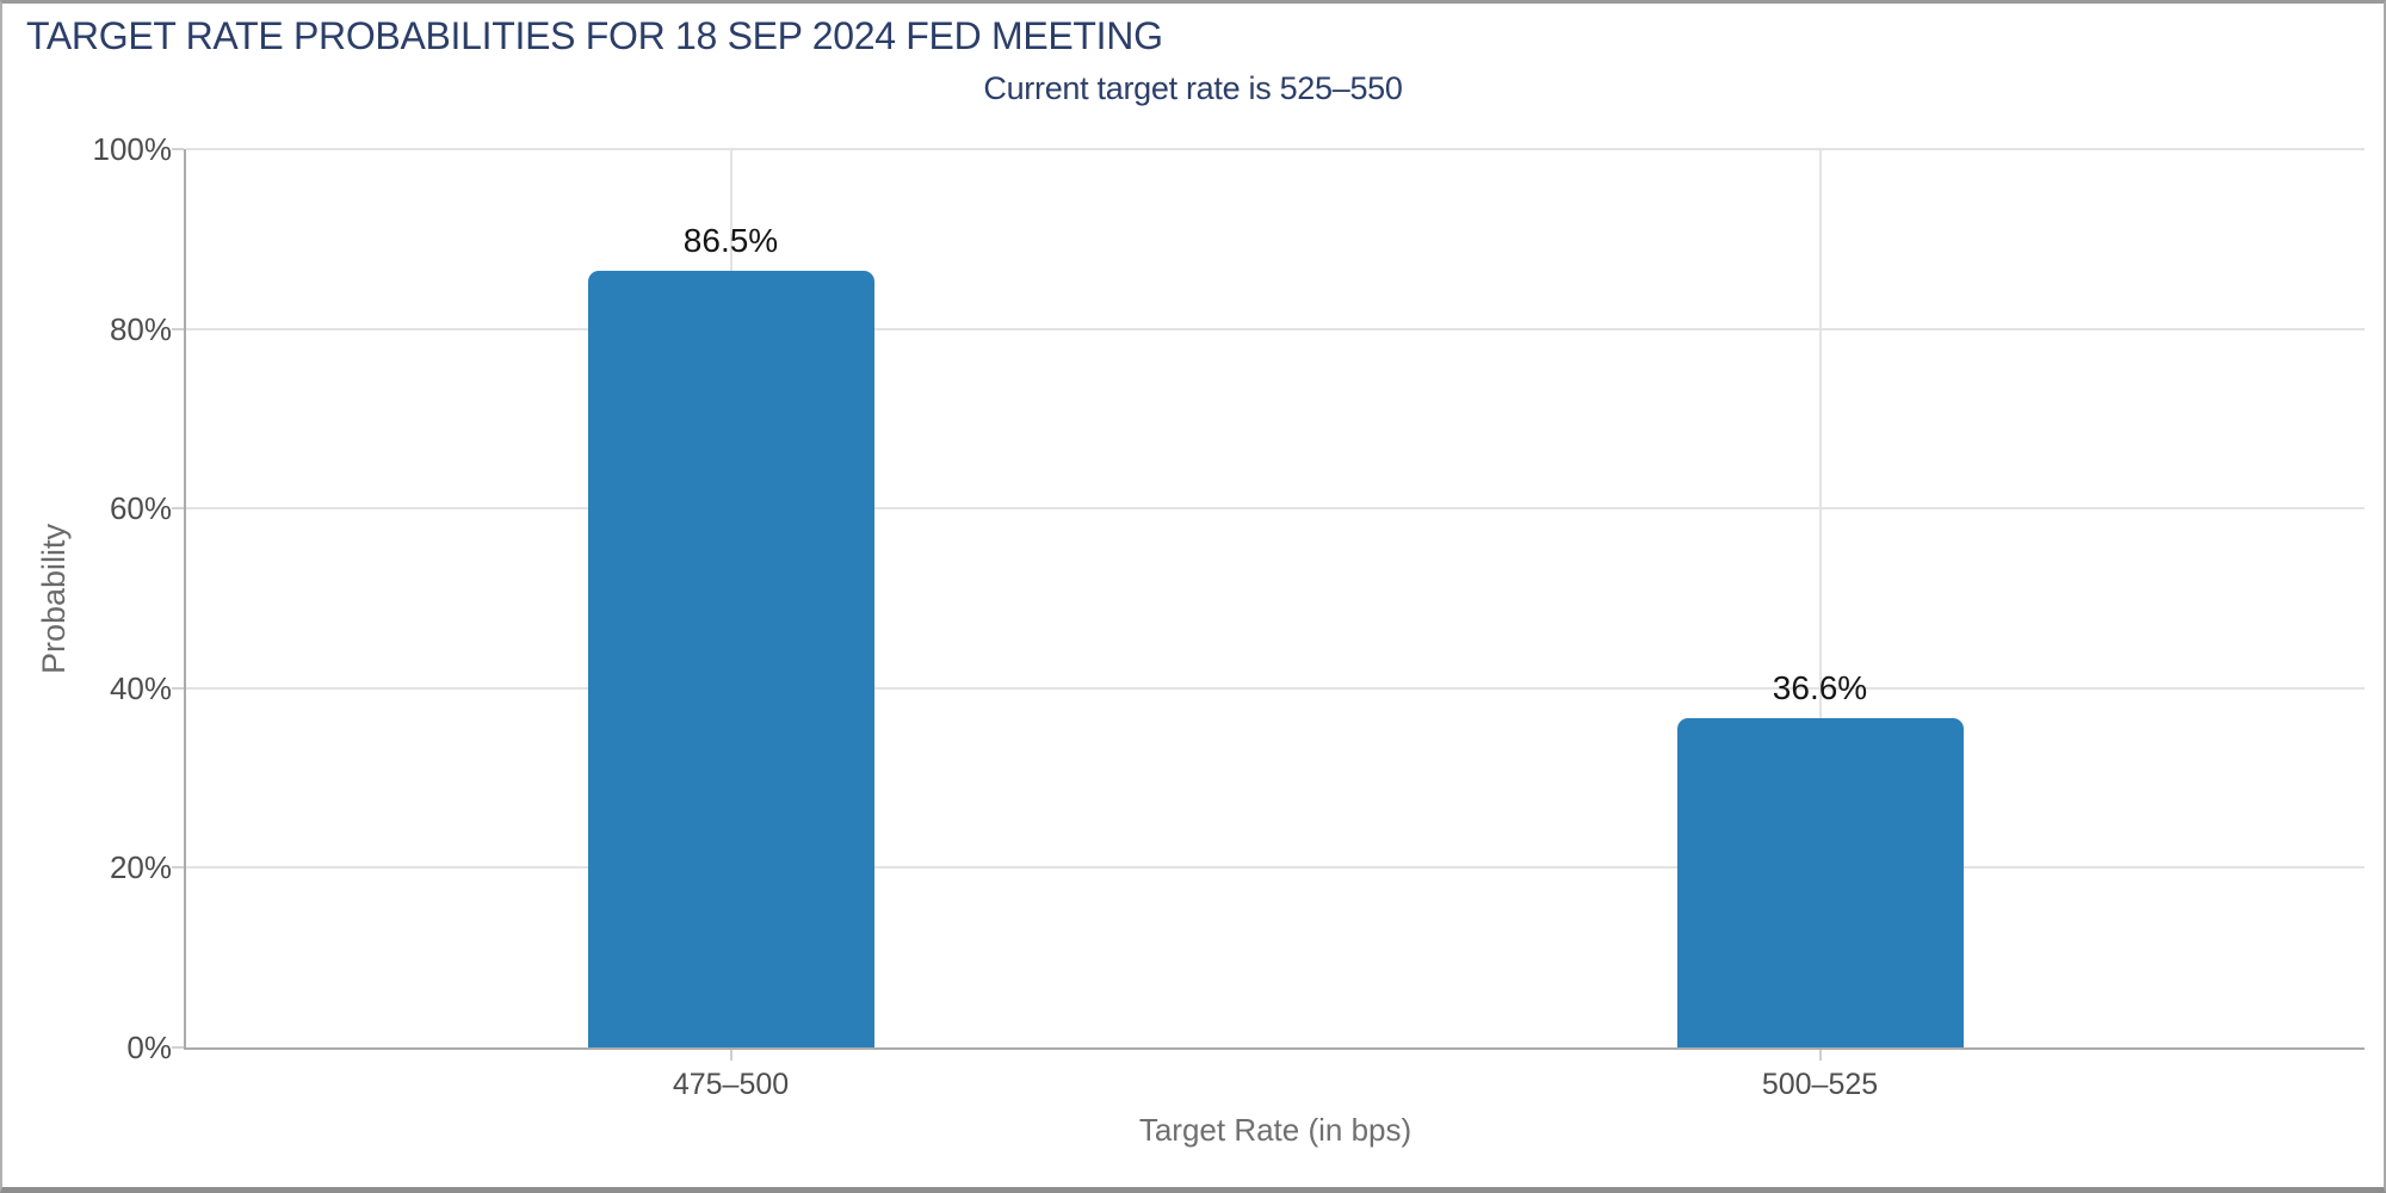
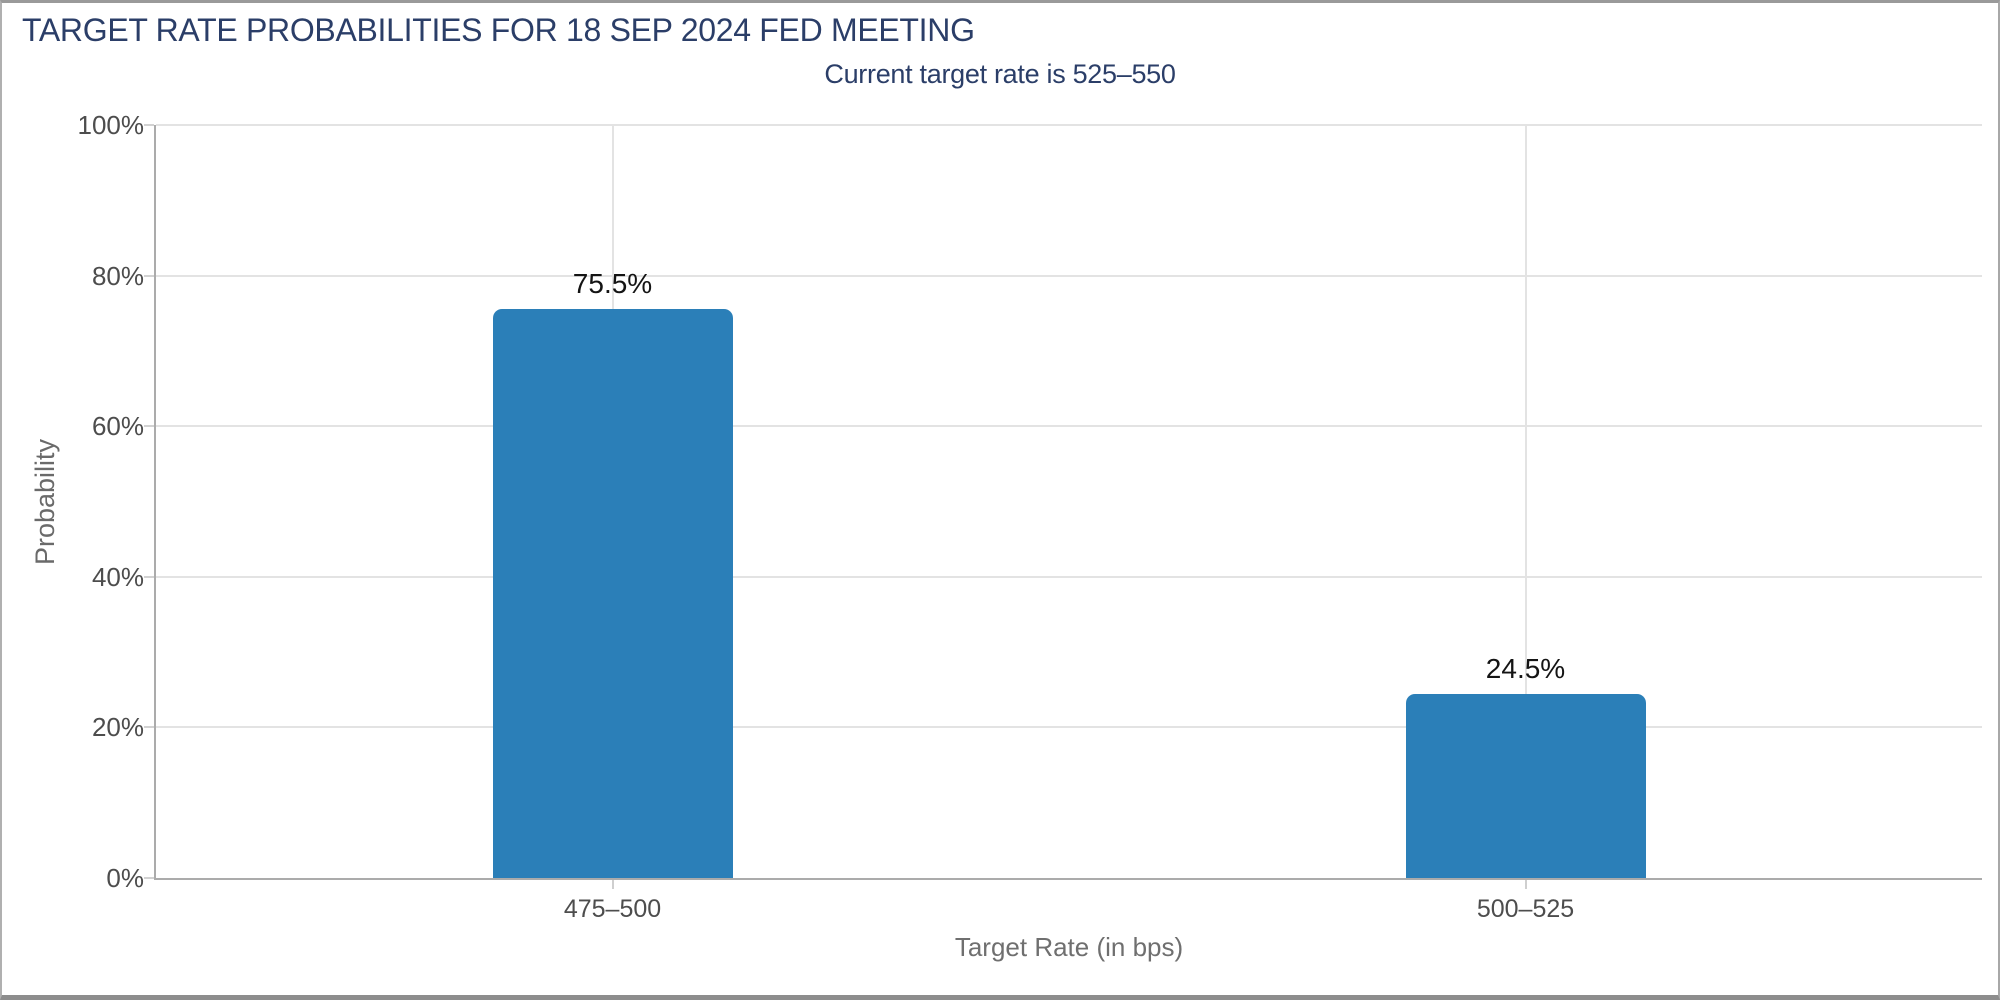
475–500: 86.5% -> 75.5%
500–525: 36.6% -> 24.5%
